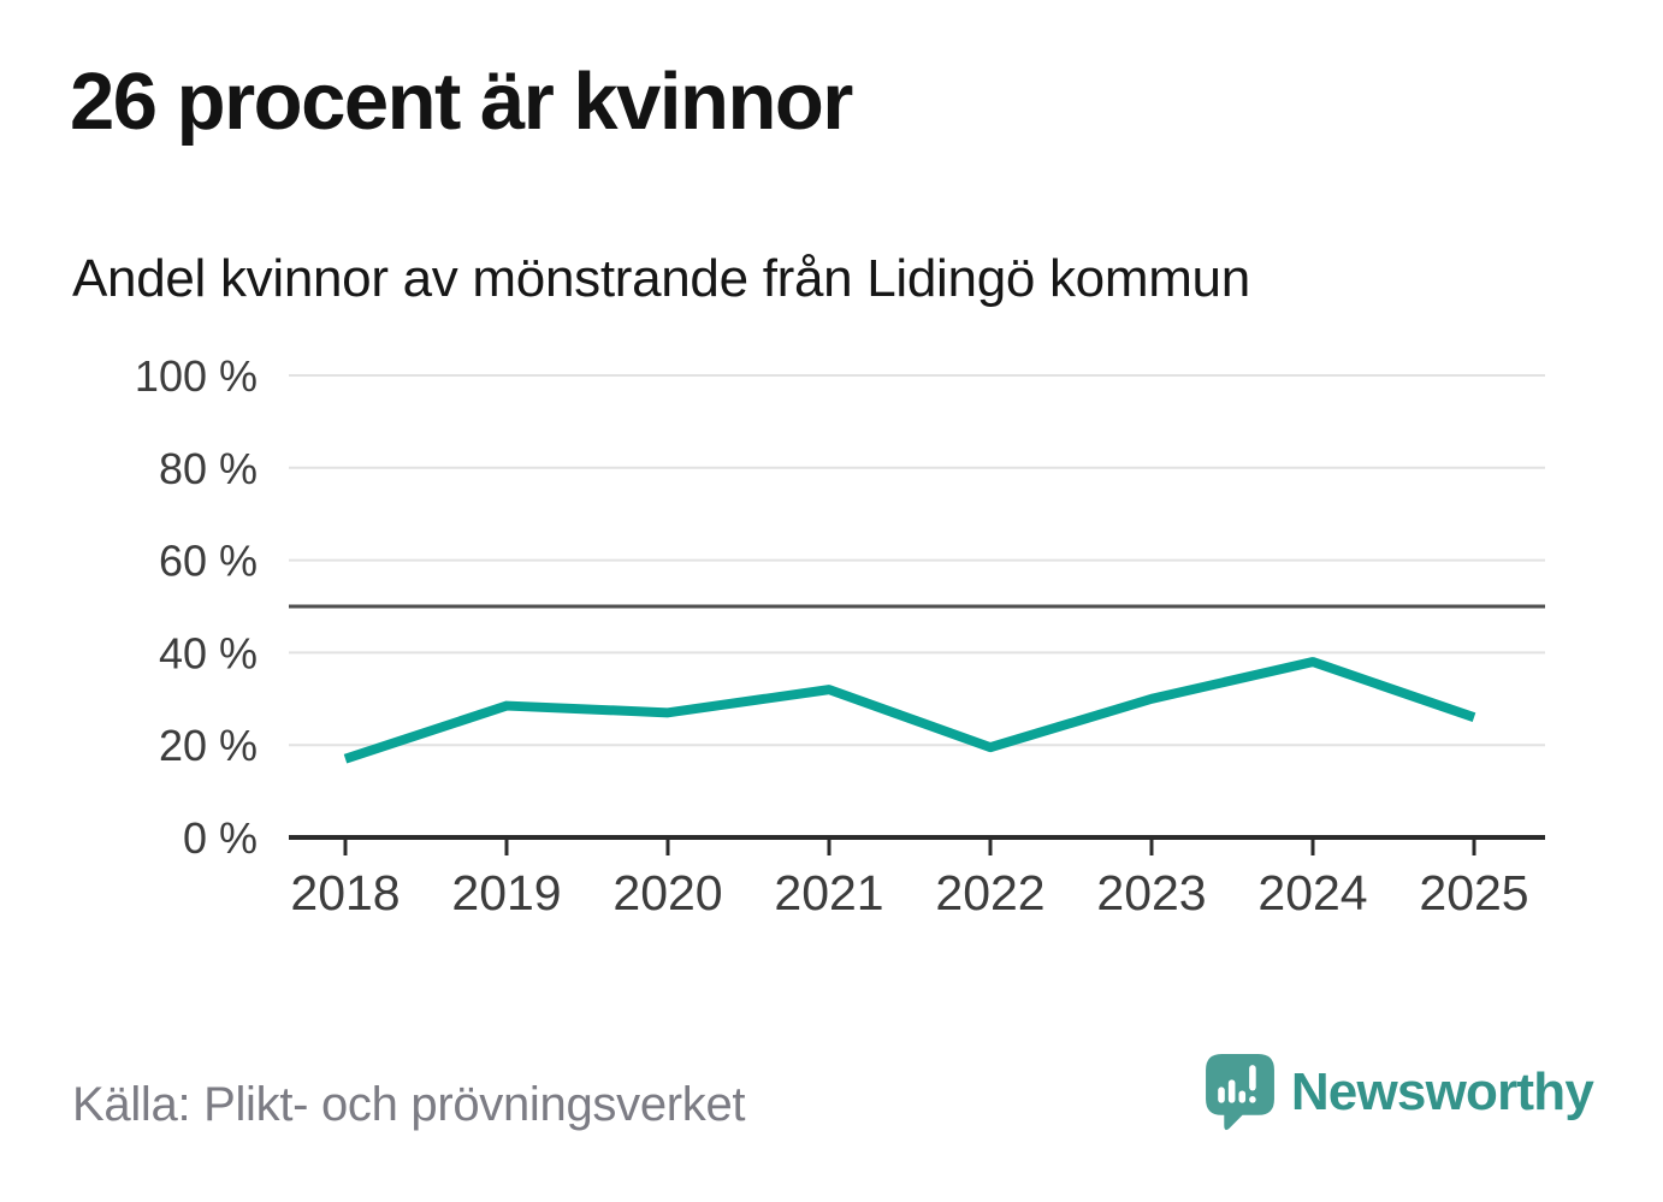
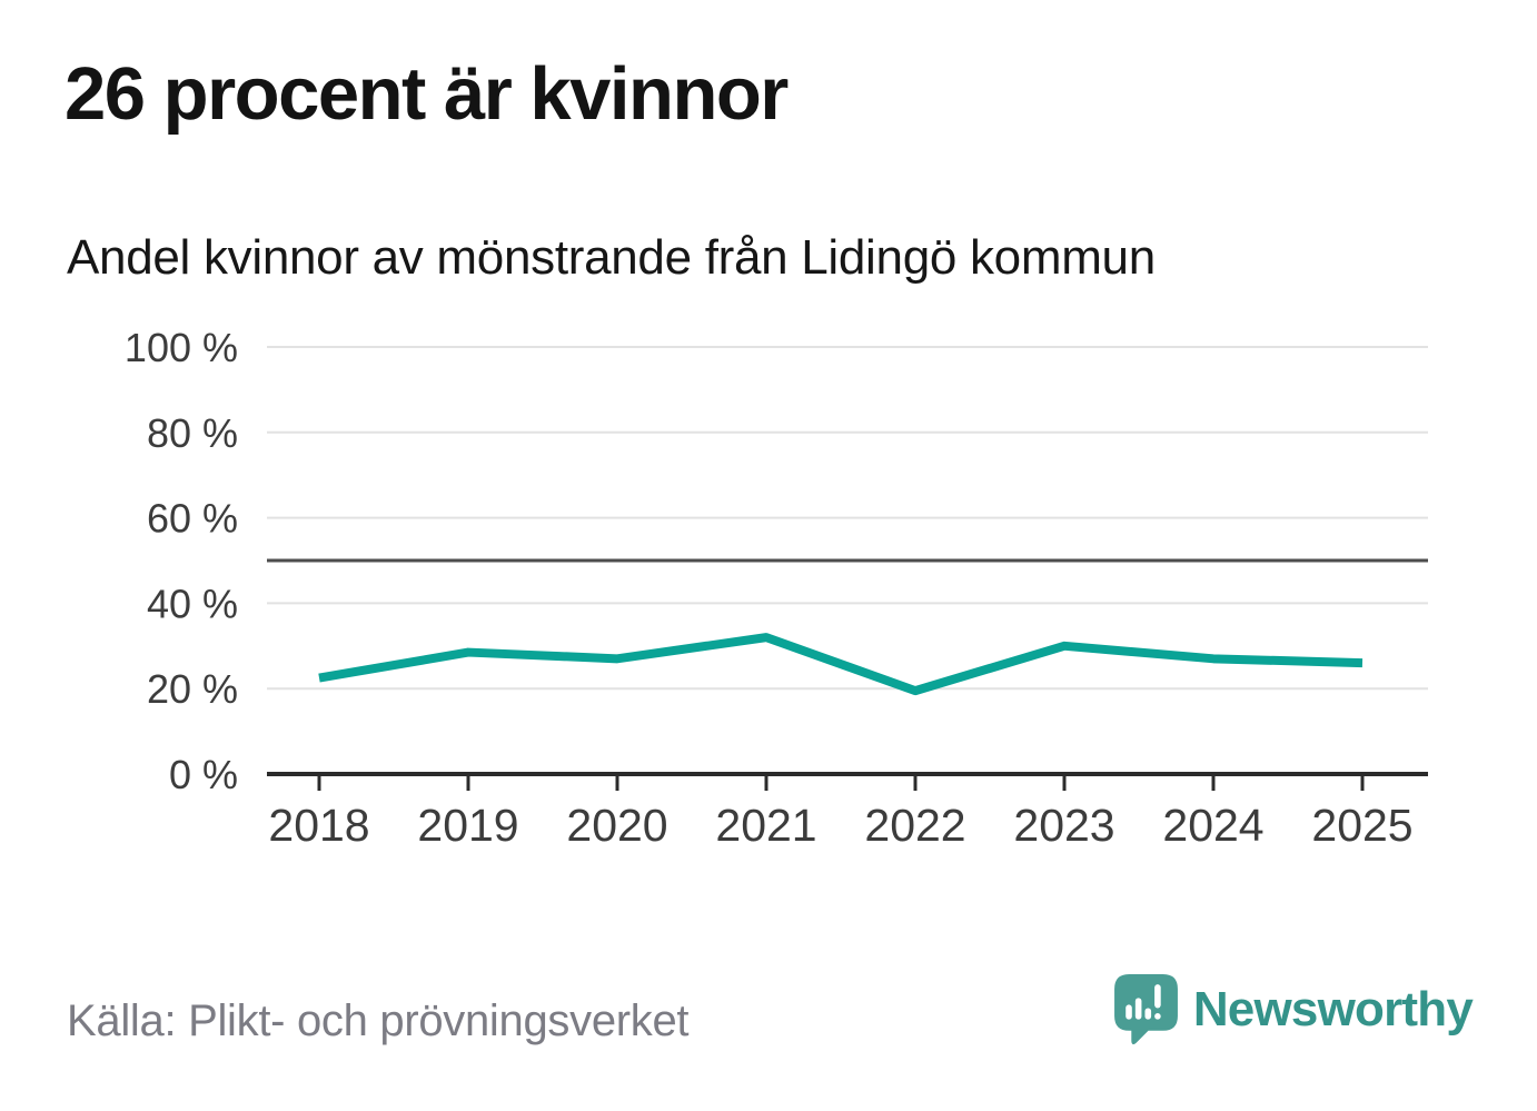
2018: 17% -> 22%
2024: 38% -> 27%
